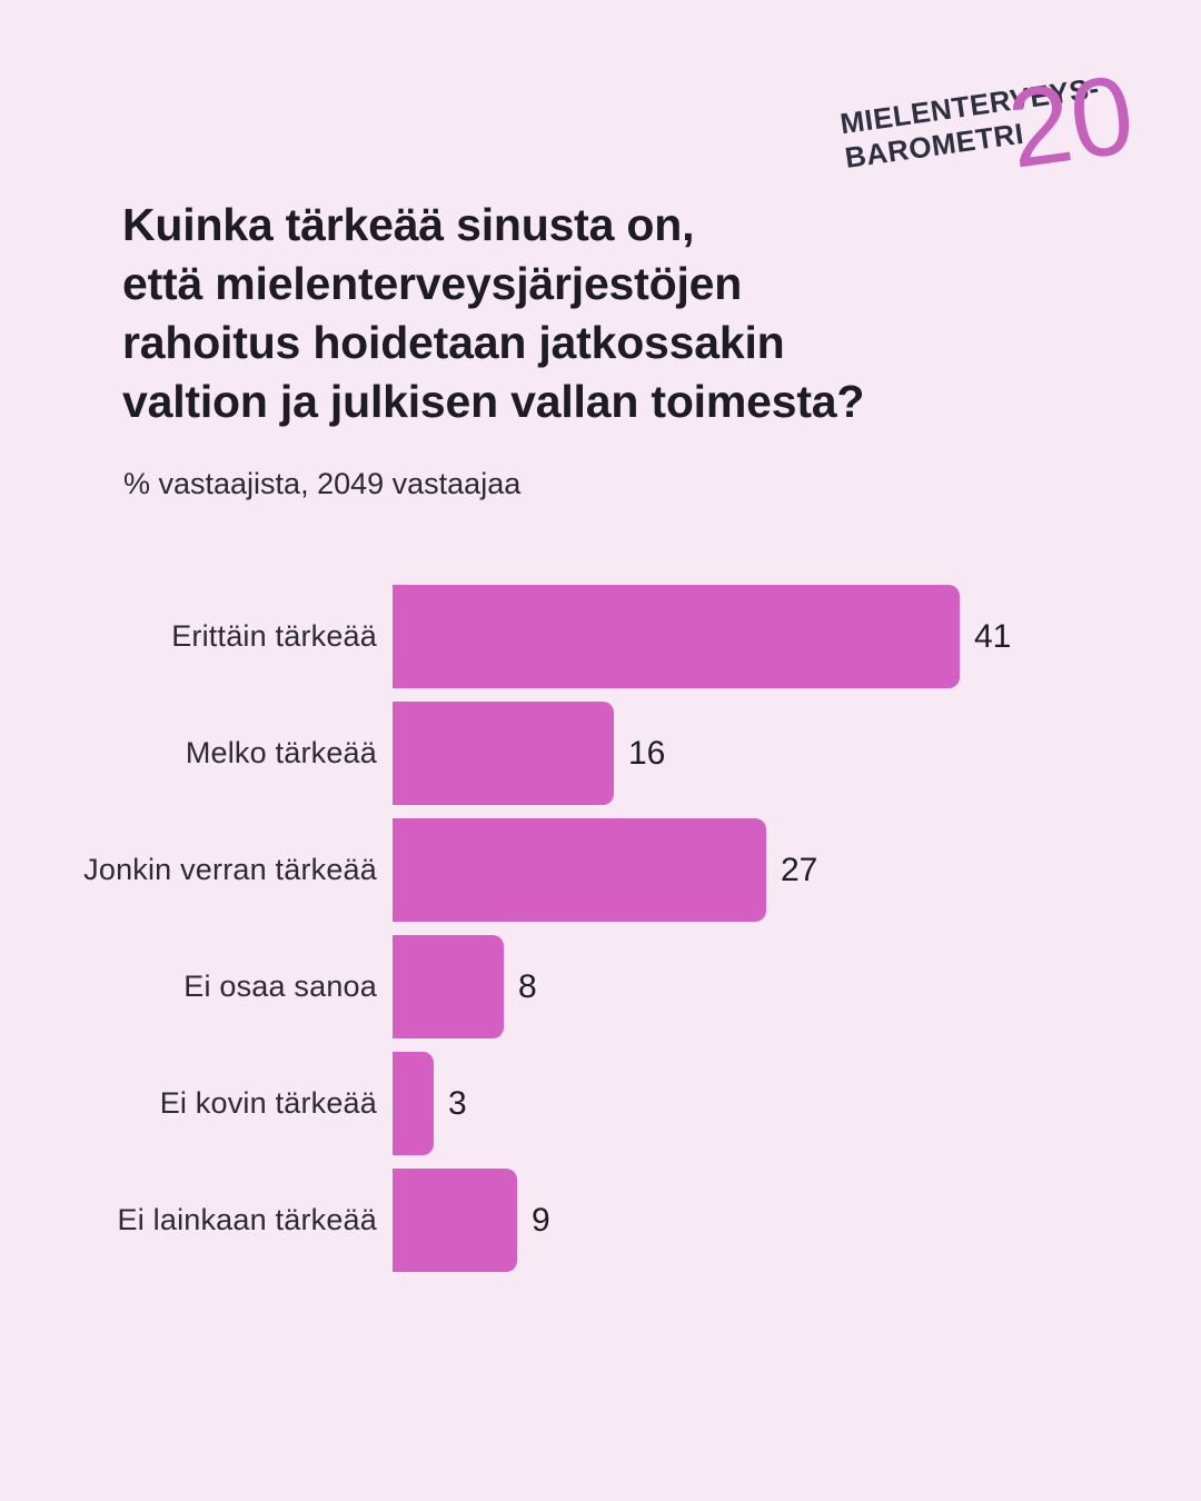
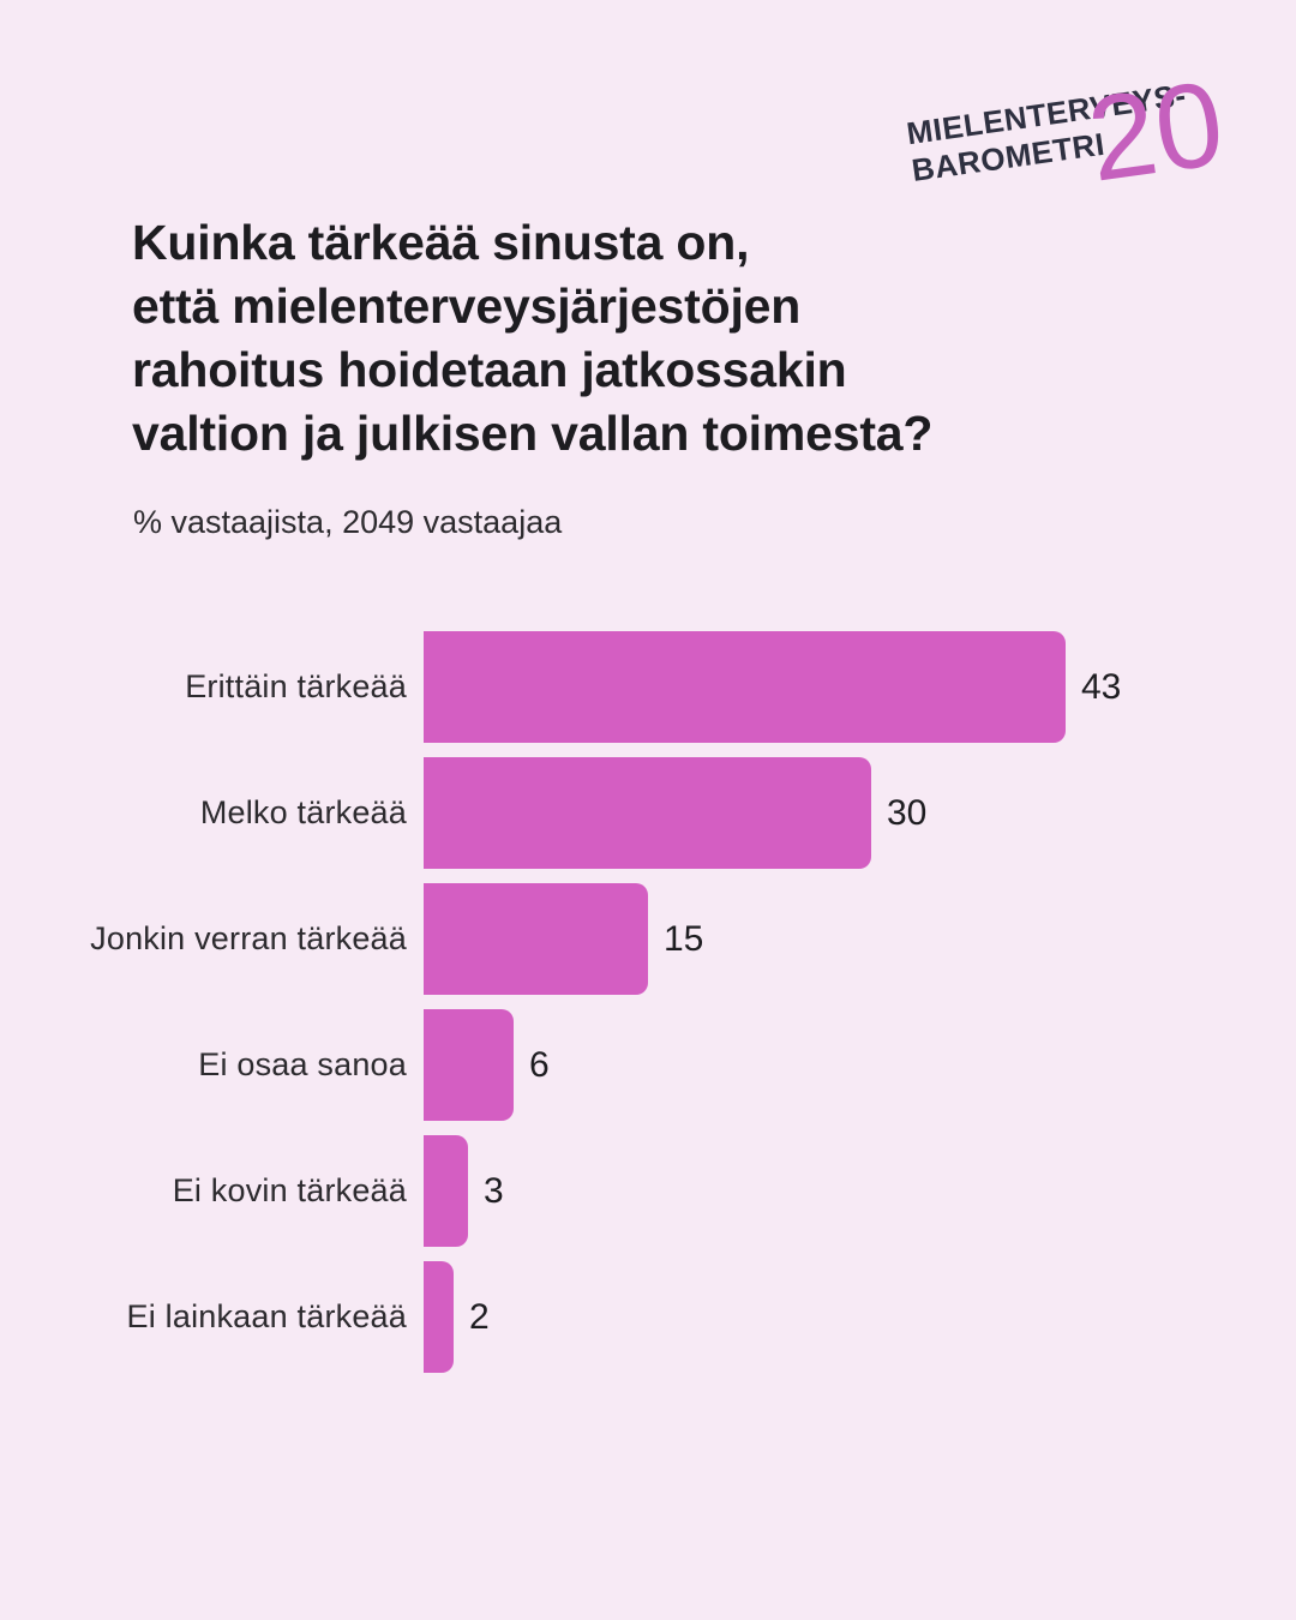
Erittäin tärkeää: 41 -> 43
Melko tärkeää: 16 -> 30
Jonkin verran tärkeää: 27 -> 15
Ei osaa sanoa: 8 -> 6
Ei lainkaan tärkeää: 9 -> 2
